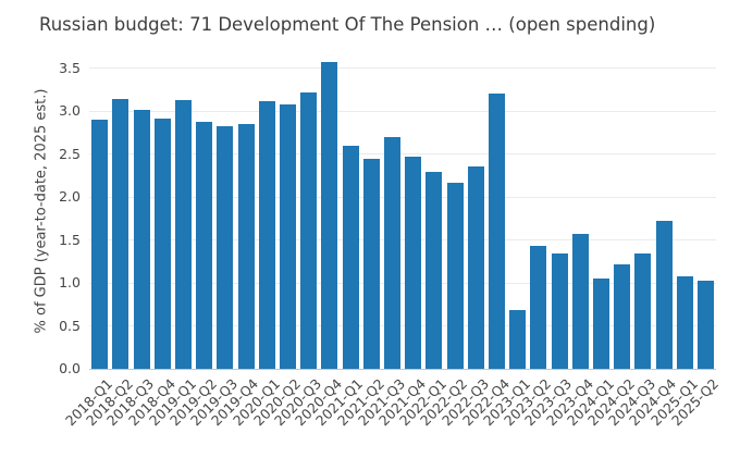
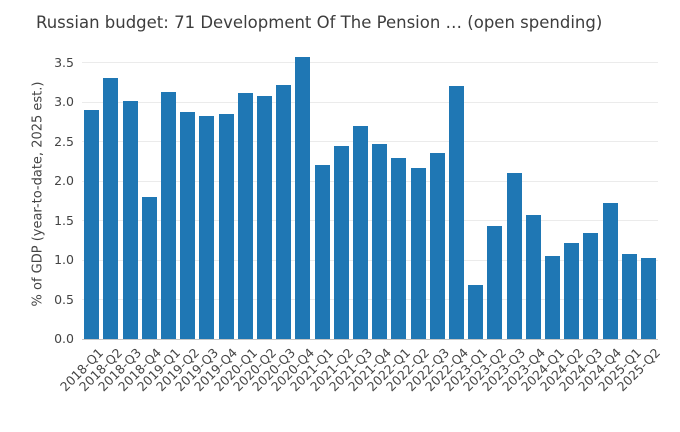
2018-Q2: 3.1 -> 3.3
2018-Q4: 2.9 -> 1.8
2021-Q1: 2.6 -> 2.2
2023-Q3: 1.3 -> 2.1
